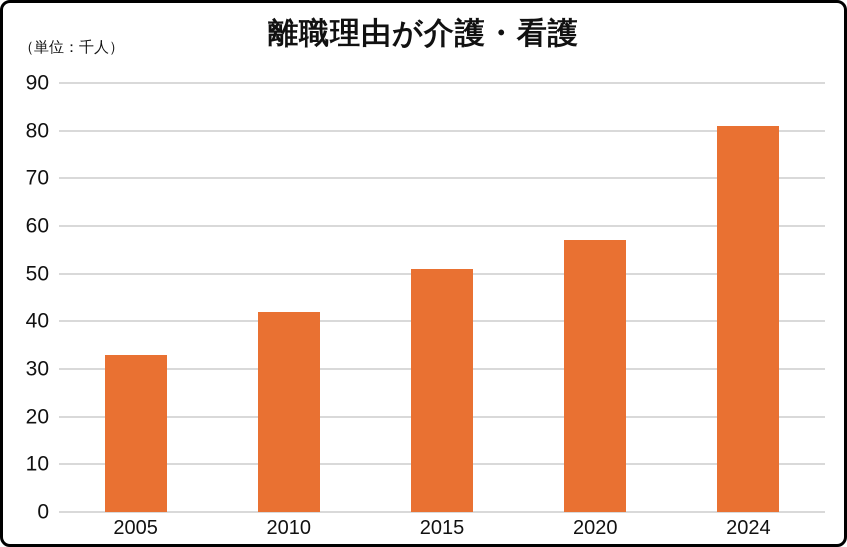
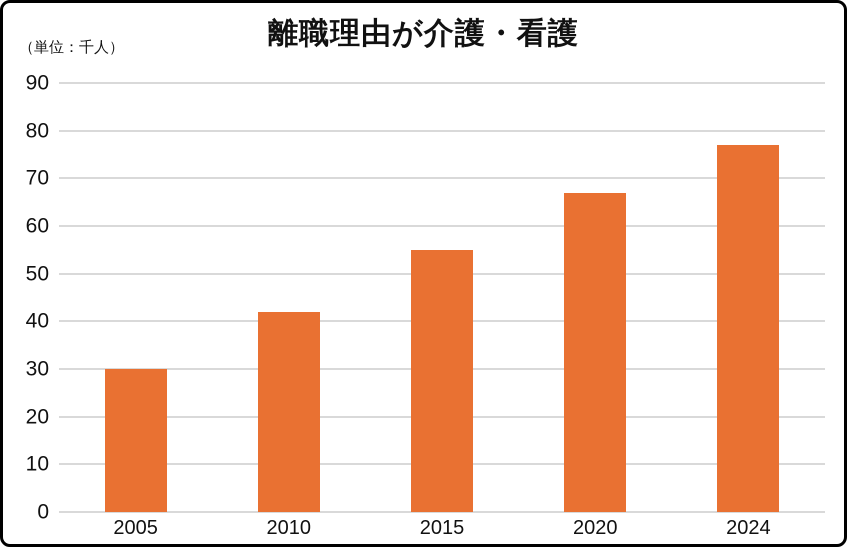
2005: 33 -> 30
2015: 51 -> 55
2020: 57 -> 67
2024: 81 -> 77
